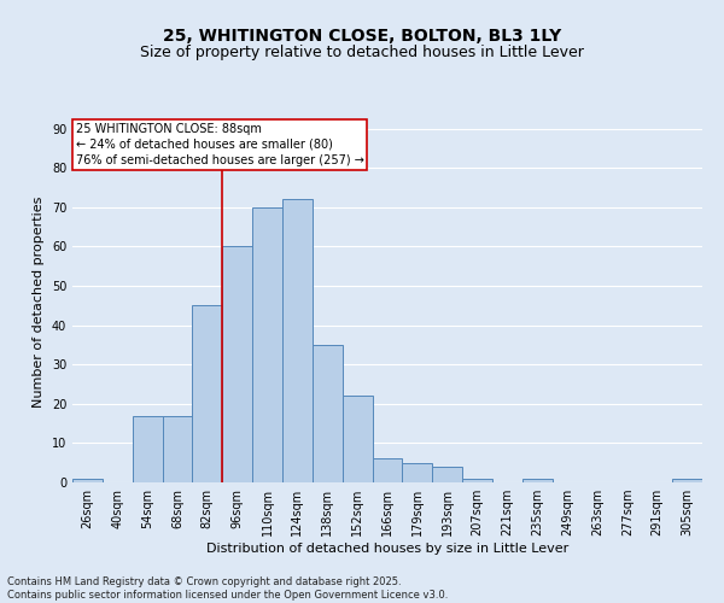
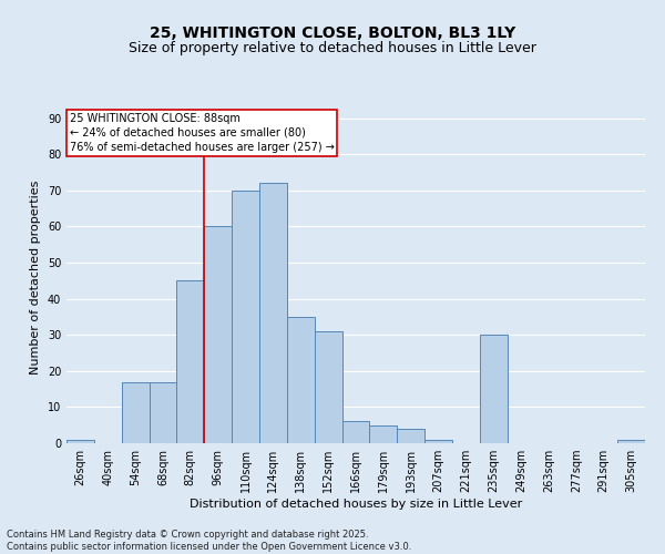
152sqm: 22 -> 31
235sqm: 1 -> 30
